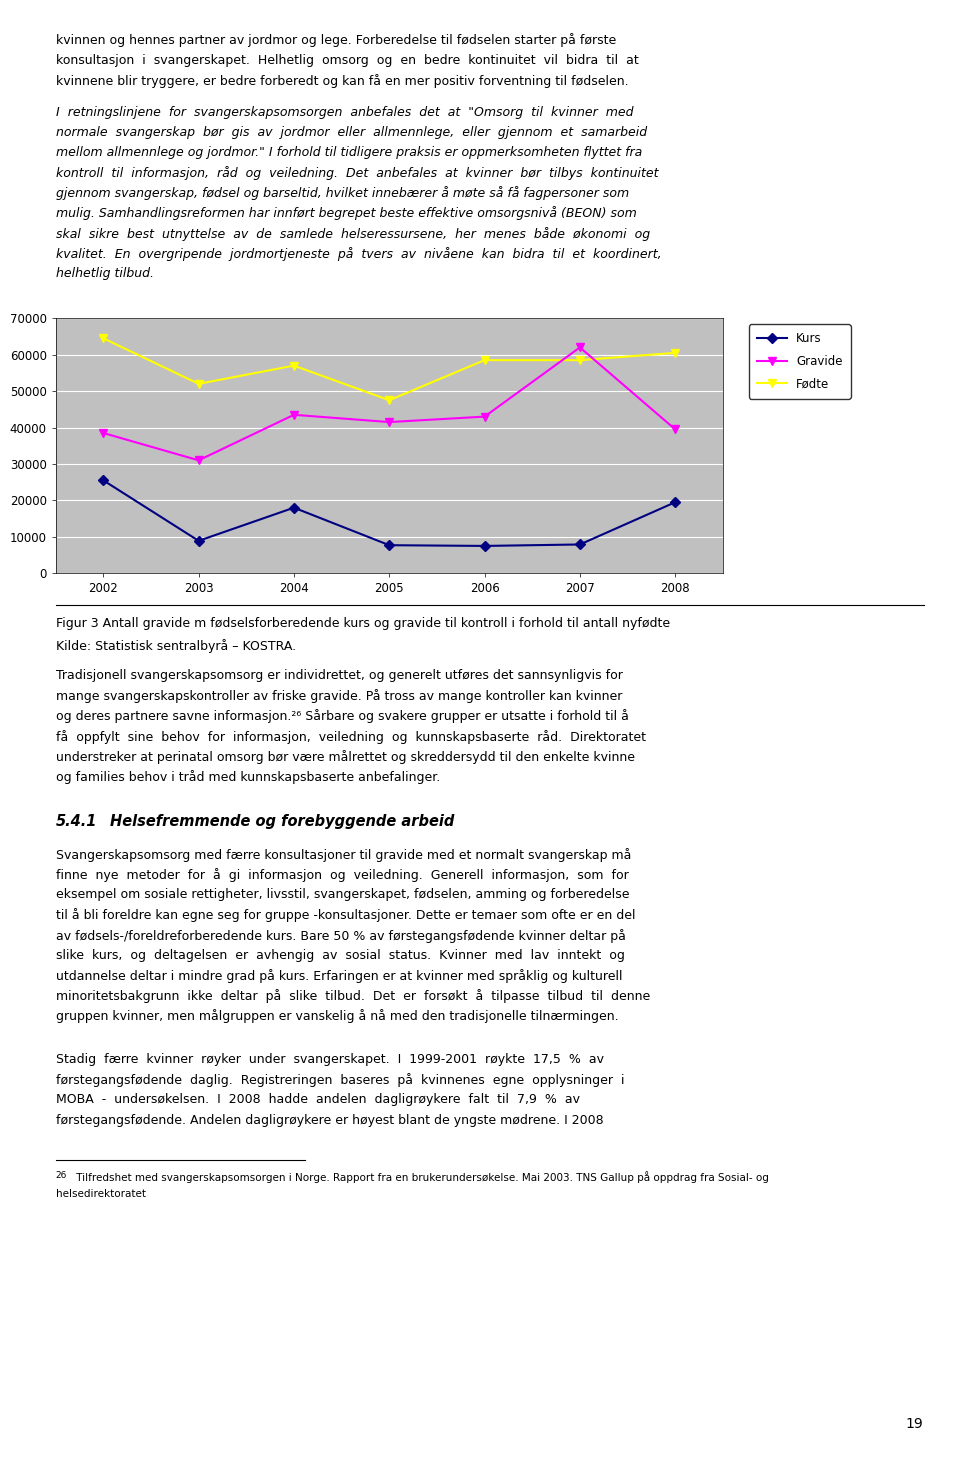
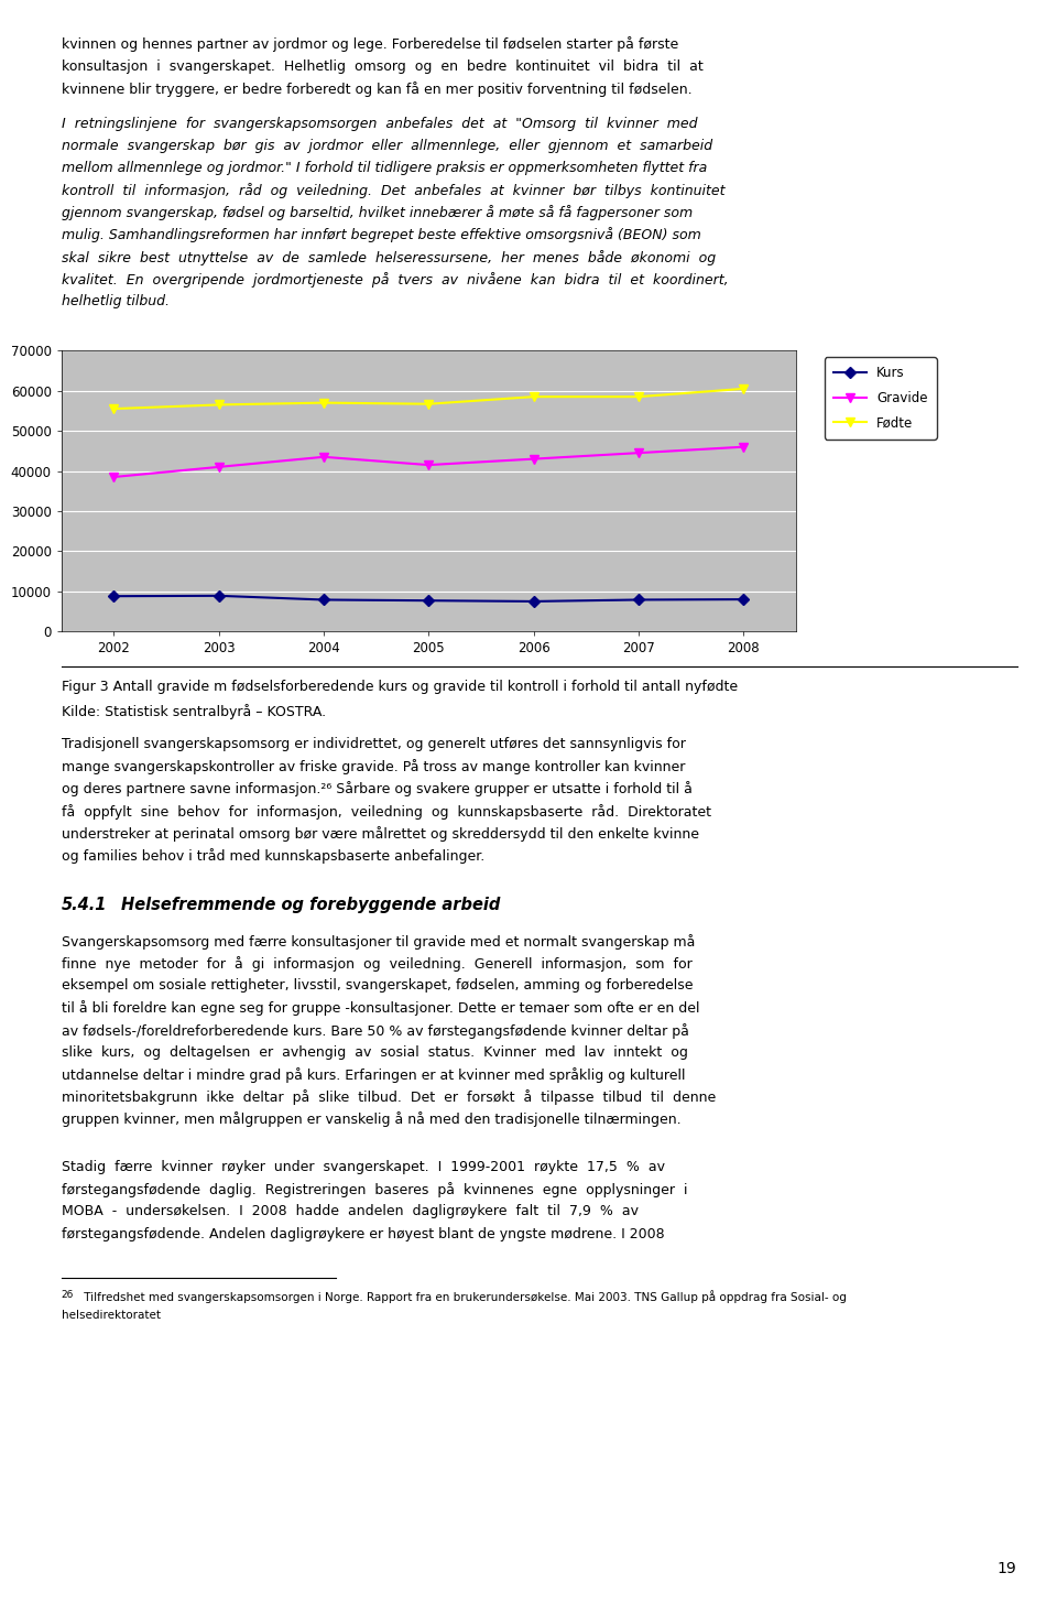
Kurs/2002: 25500 -> 8800
Fødte/2002: 64500 -> 55500
Gravide/2003: 31000 -> 41000
Fødte/2003: 52000 -> 56500
Kurs/2004: 18000 -> 7900
Fødte/2005: 47500 -> 56700
Gravide/2007: 62000 -> 44500
Kurs/2008: 19500 -> 8000
Gravide/2008: 39500 -> 46000
